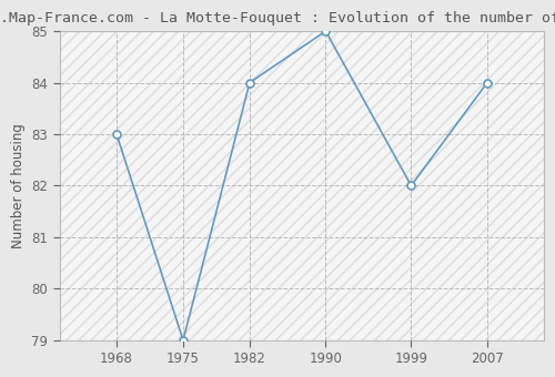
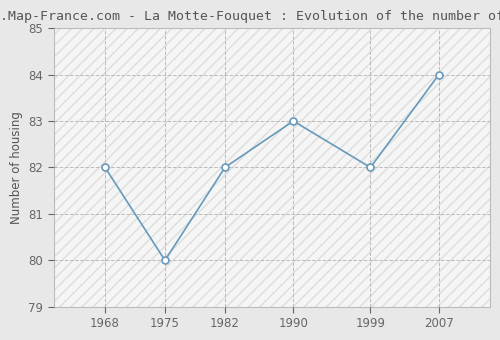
1968: 83 -> 82
1975: 79 -> 80
1982: 84 -> 82
1990: 85 -> 83
